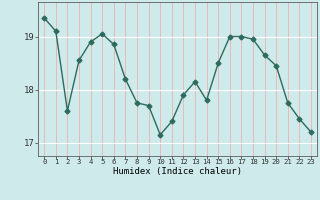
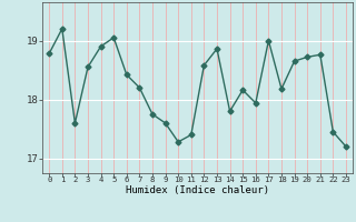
0: 19.35 -> 18.78
1: 19.10 -> 19.20
6: 18.85 -> 18.42
9: 17.70 -> 17.60
10: 17.15 -> 17.28
12: 17.90 -> 18.58
13: 18.15 -> 18.86
15: 18.50 -> 18.16
16: 19.00 -> 17.94
18: 18.95 -> 18.18
20: 18.45 -> 18.72
21: 17.75 -> 18.76
